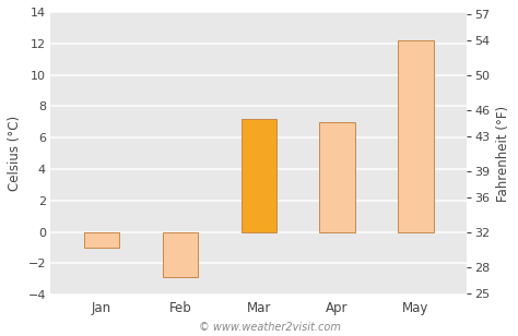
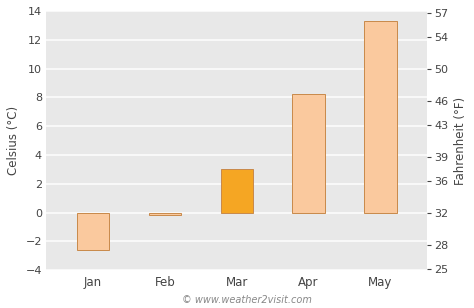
Jan: -1.0 -> -2.6
Feb: -2.9 -> -0.2
Mar: 7.2 -> 3.0
Apr: 7.0 -> 8.2
May: 12.2 -> 13.3
